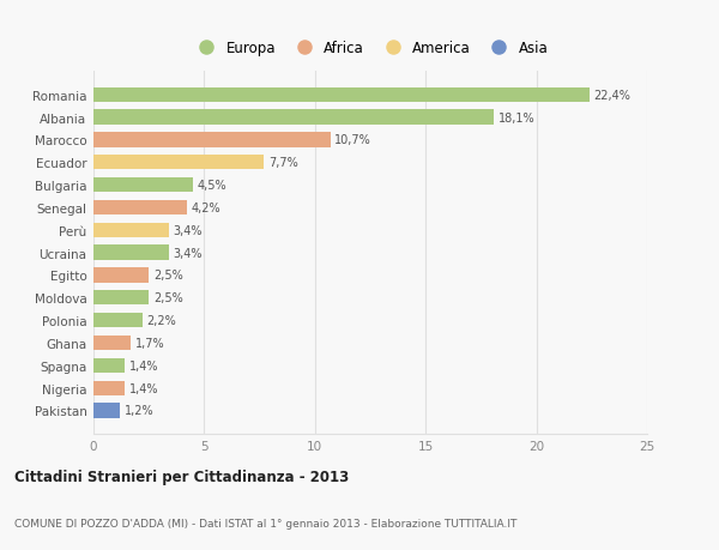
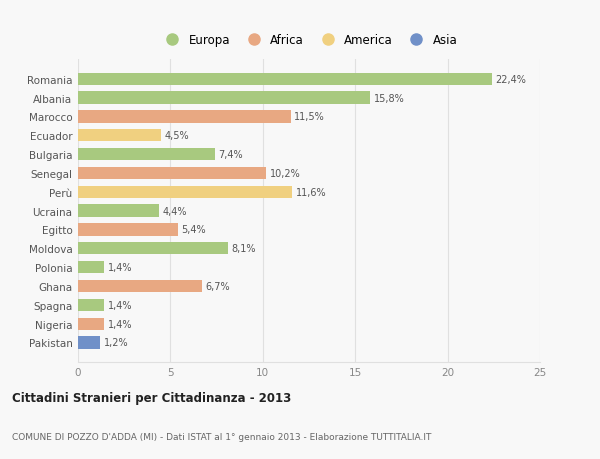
Albania: 18,1% -> 15,8%
Marocco: 10,7% -> 11,5%
Ecuador: 7,7% -> 4,5%
Bulgaria: 4,5% -> 7,4%
Senegal: 4,2% -> 10,2%
Perù: 3,4% -> 11,6%
Ucraina: 3,4% -> 4,4%
Egitto: 2,5% -> 5,4%
Moldova: 2,5% -> 8,1%
Polonia: 2,2% -> 1,4%
Ghana: 1,7% -> 6,7%
